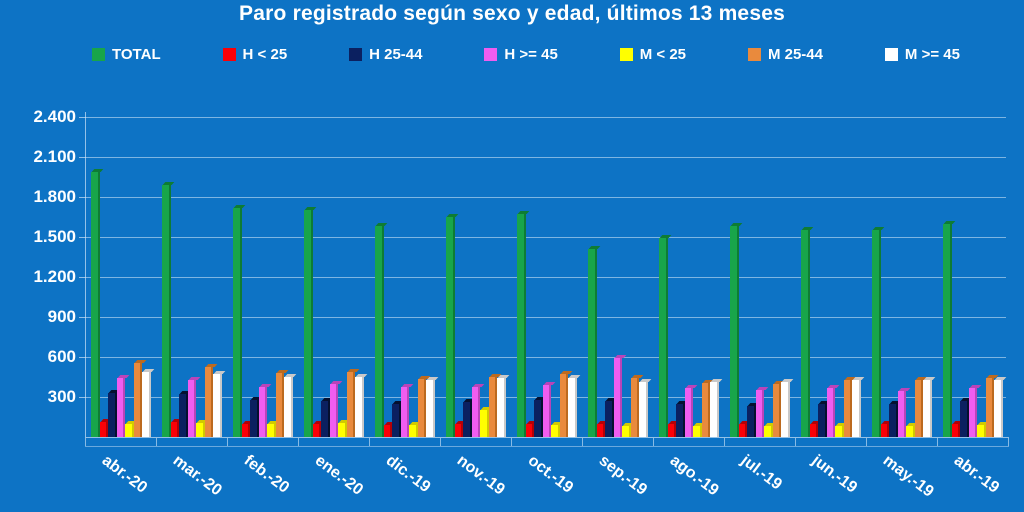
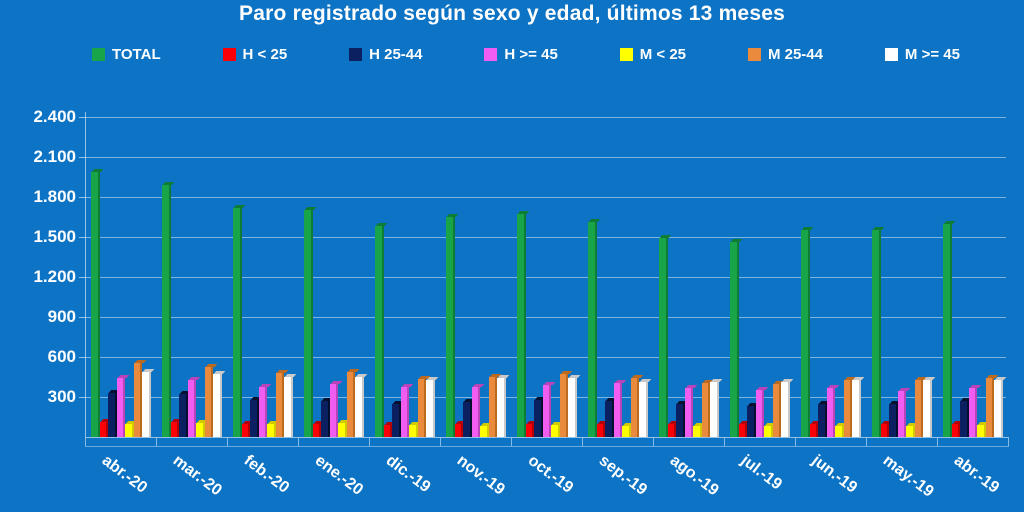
M < 25/nov.-19: 200 -> 80
TOTAL/sep.-19: 1410 -> 1620
H >= 45/sep.-19: 590 -> 400
TOTAL/jul.-19: 1580 -> 1460
